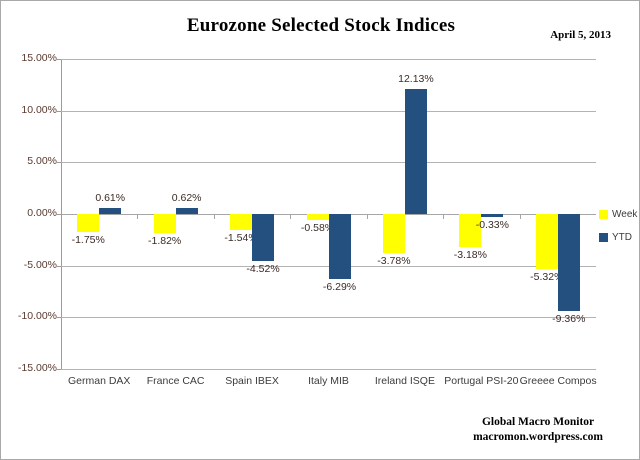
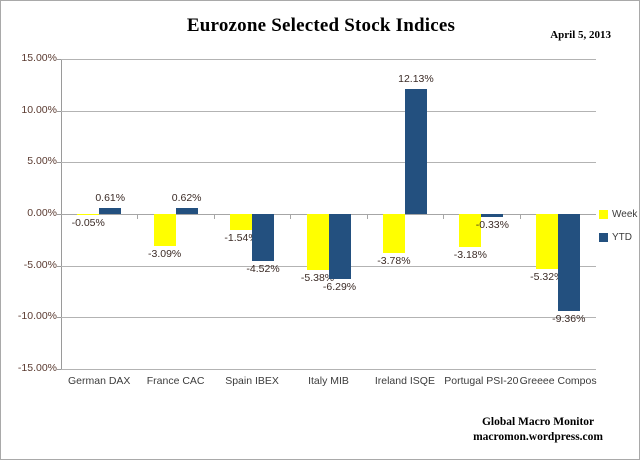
Week/German DAX: -1.75% -> -0.05%
Week/France CAC: -1.82% -> -3.09%
Week/Italy MIB: -0.58% -> -5.38%
